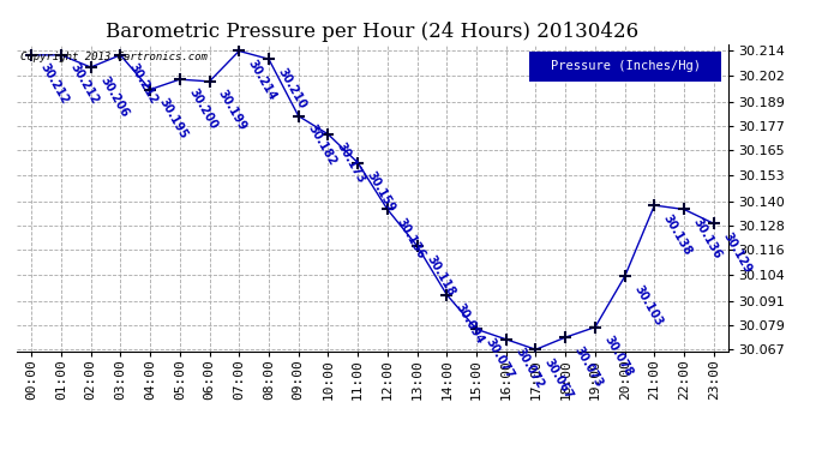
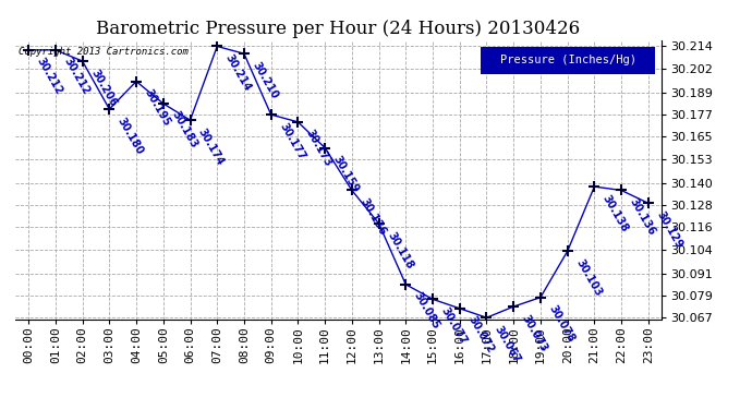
03:00: 30.212 -> 30.180
05:00: 30.200 -> 30.183
06:00: 30.199 -> 30.174
09:00: 30.182 -> 30.177
14:00: 30.094 -> 30.085
